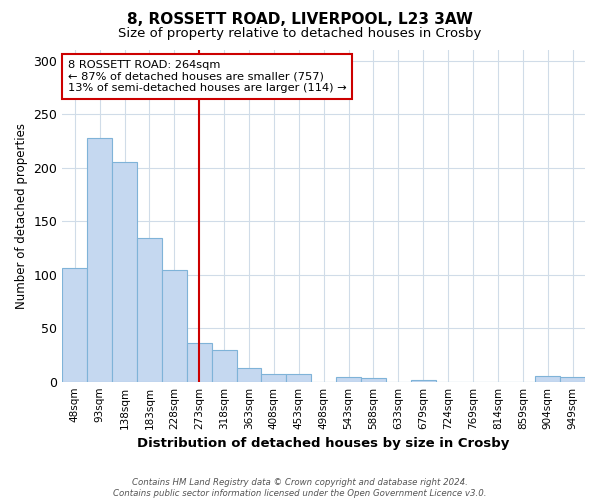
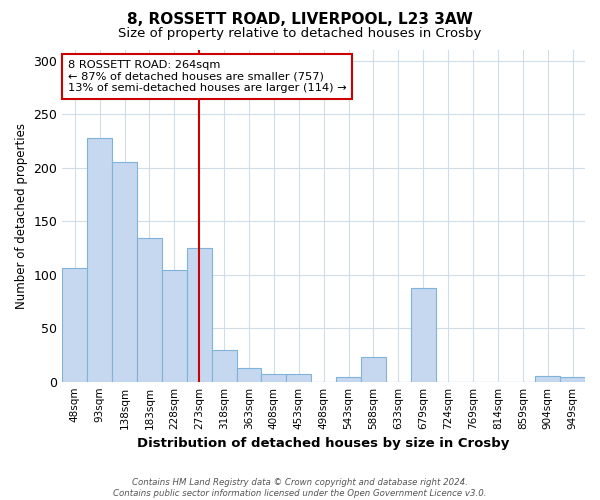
273sqm: 36 -> 125
588sqm: 3 -> 23
679sqm: 2 -> 88
